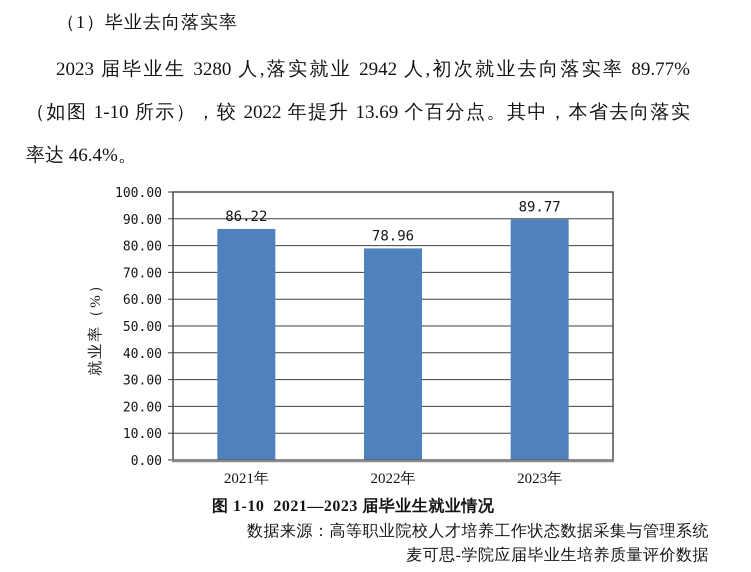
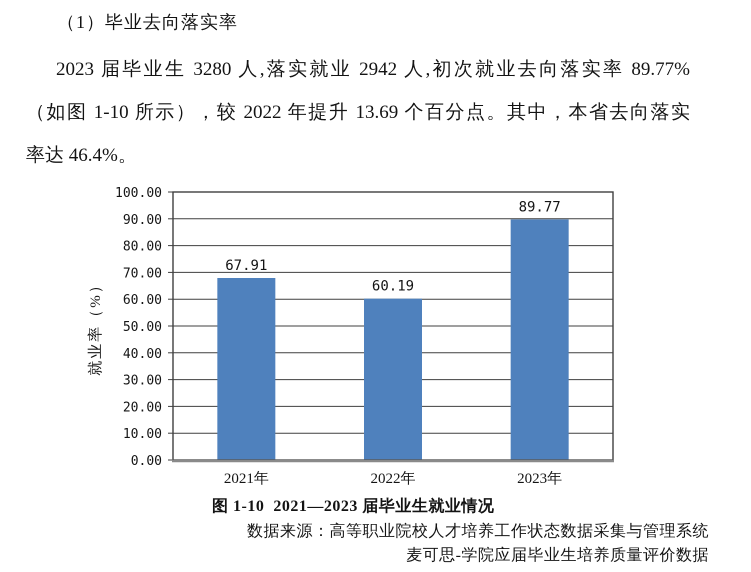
2021年: 86.22 -> 67.91
2022年: 78.96 -> 60.19
